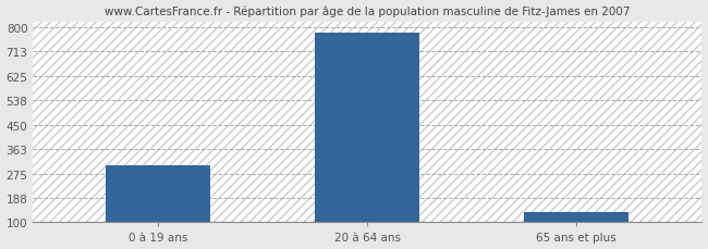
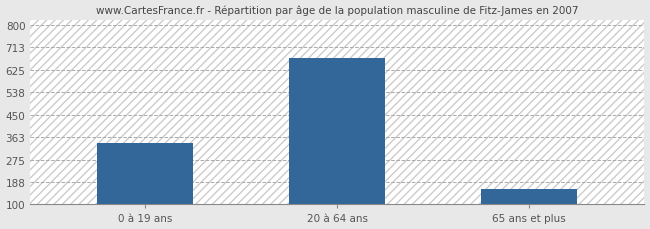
0 à 19 ans: 305 -> 340
20 à 64 ans: 781 -> 670
65 ans et plus: 137 -> 160
